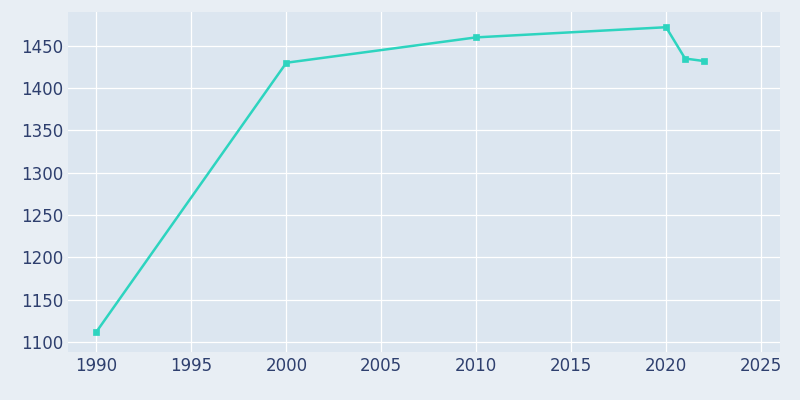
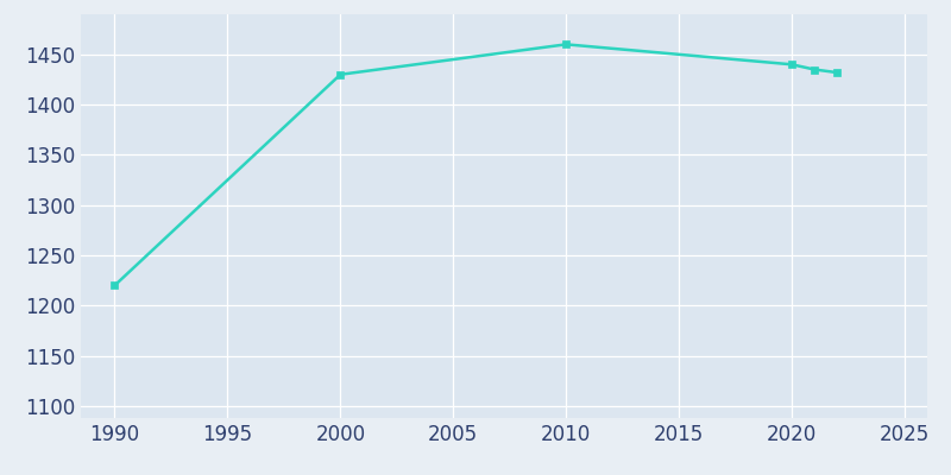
1990: 1112 -> 1220
2020: 1472 -> 1440
